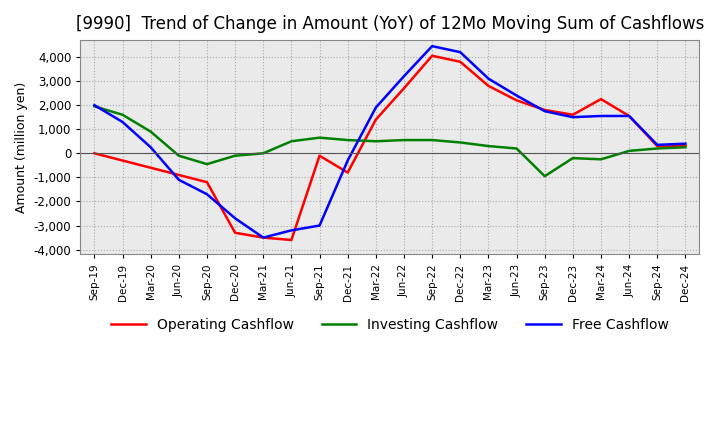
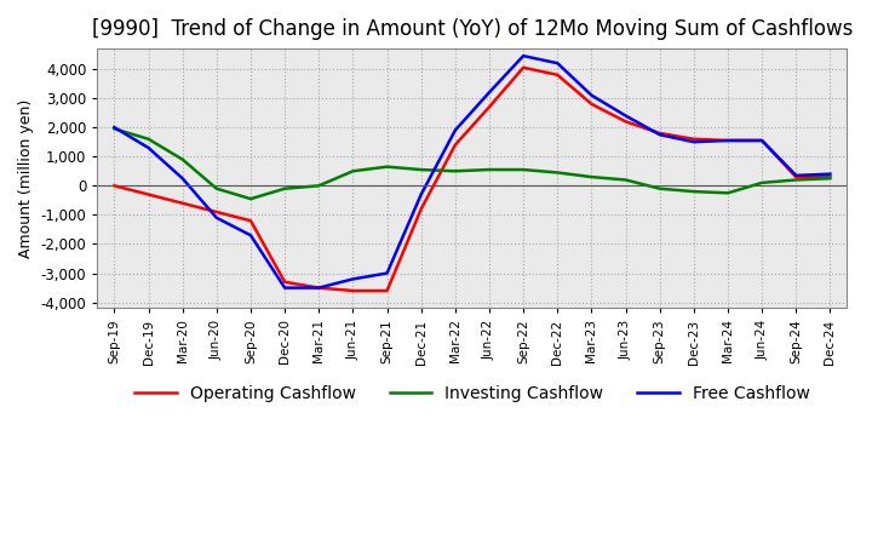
Free Cashflow/Dec-20: -2,700 -> -3,500
Operating Cashflow/Sep-21: -100 -> -3,600
Investing Cashflow/Sep-23: -950 -> -100
Operating Cashflow/Mar-24: 2,250 -> 1,550
